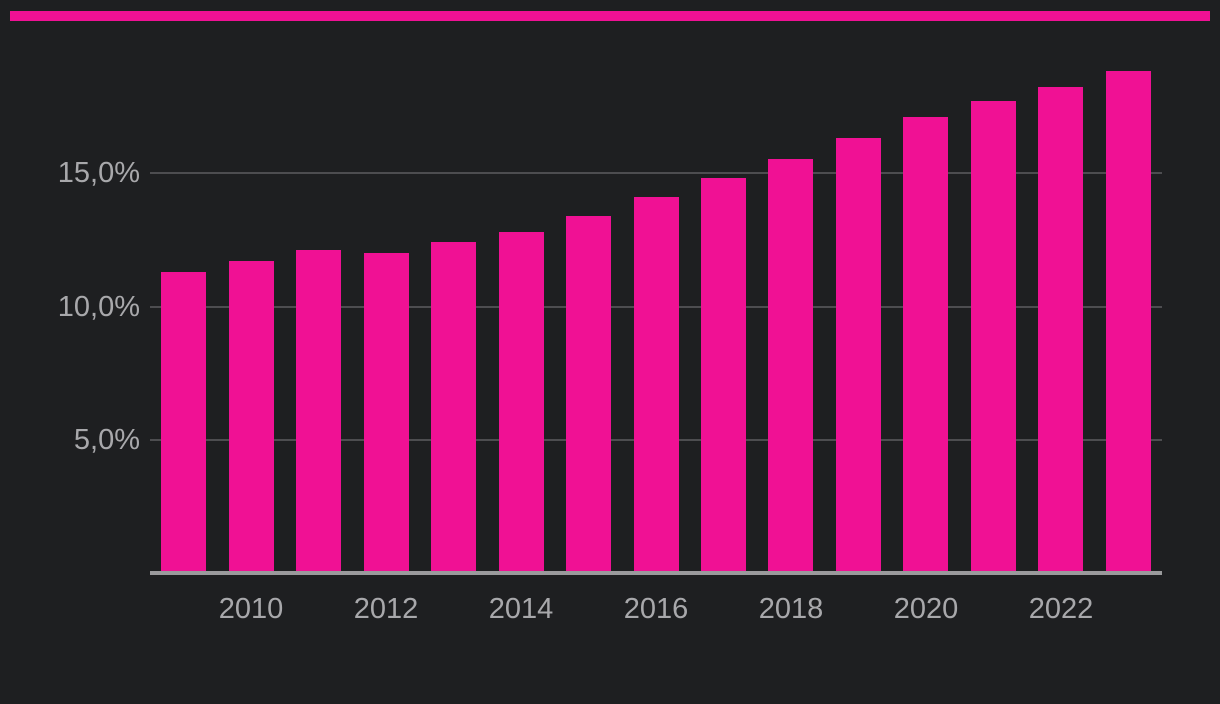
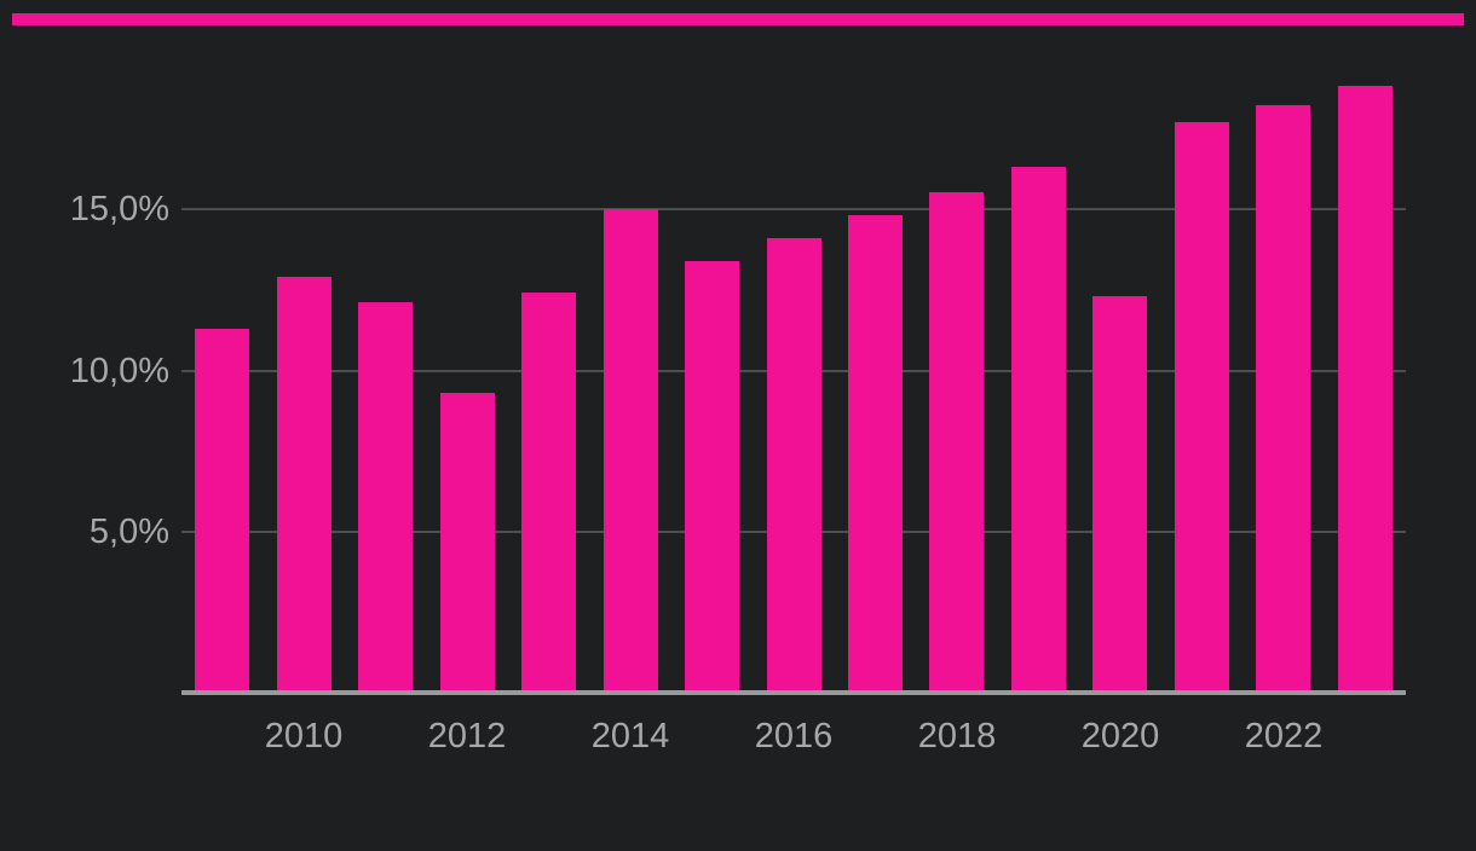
2010: 11,7% -> 12,9%
2012: 12,0% -> 9,3%
2014: 12,8% -> 15,0%
2020: 17,1% -> 12,3%
